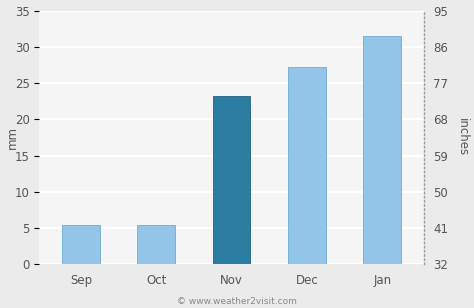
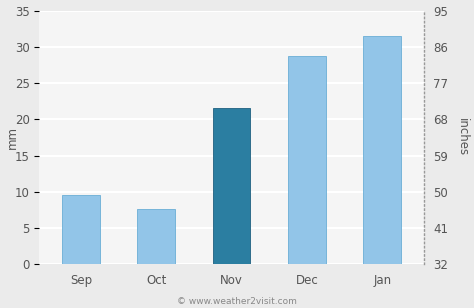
Sep: 5.4 -> 9.6
Oct: 5.4 -> 7.6
Nov: 23.2 -> 21.6
Dec: 27.2 -> 28.8
